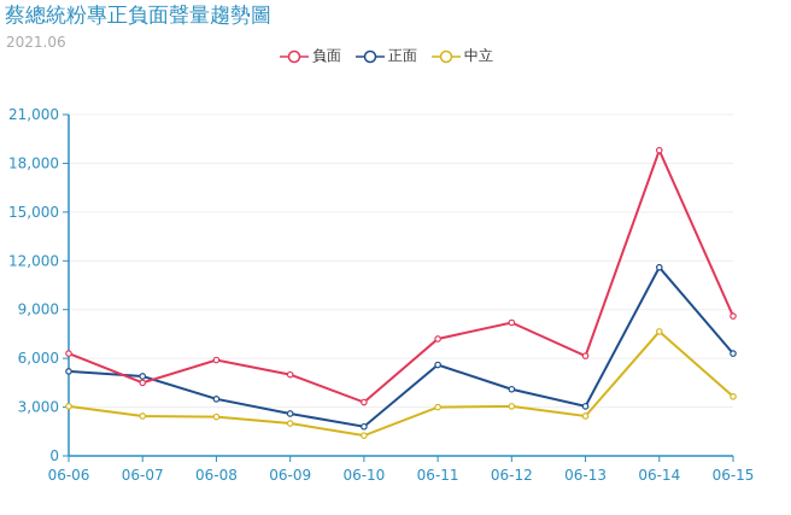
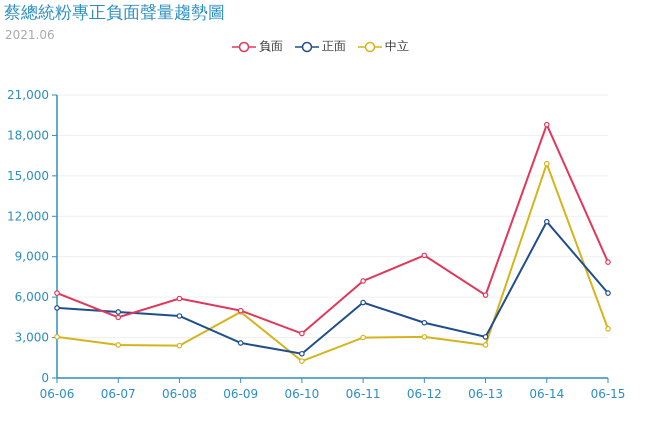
正面/06-08: 3500 -> 4600
中立/06-09: 2000 -> 4900
負面/06-12: 8200 -> 9100
中立/06-14: 7600 -> 15900
